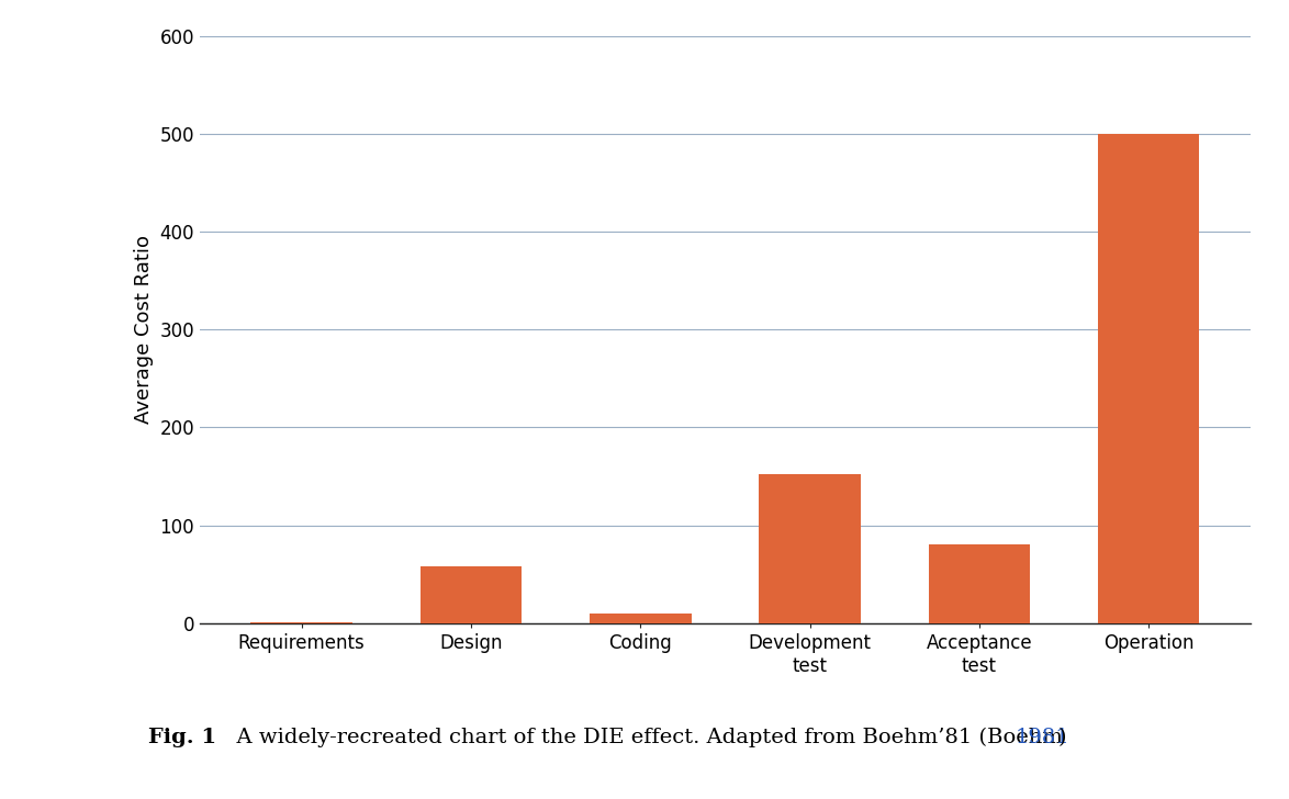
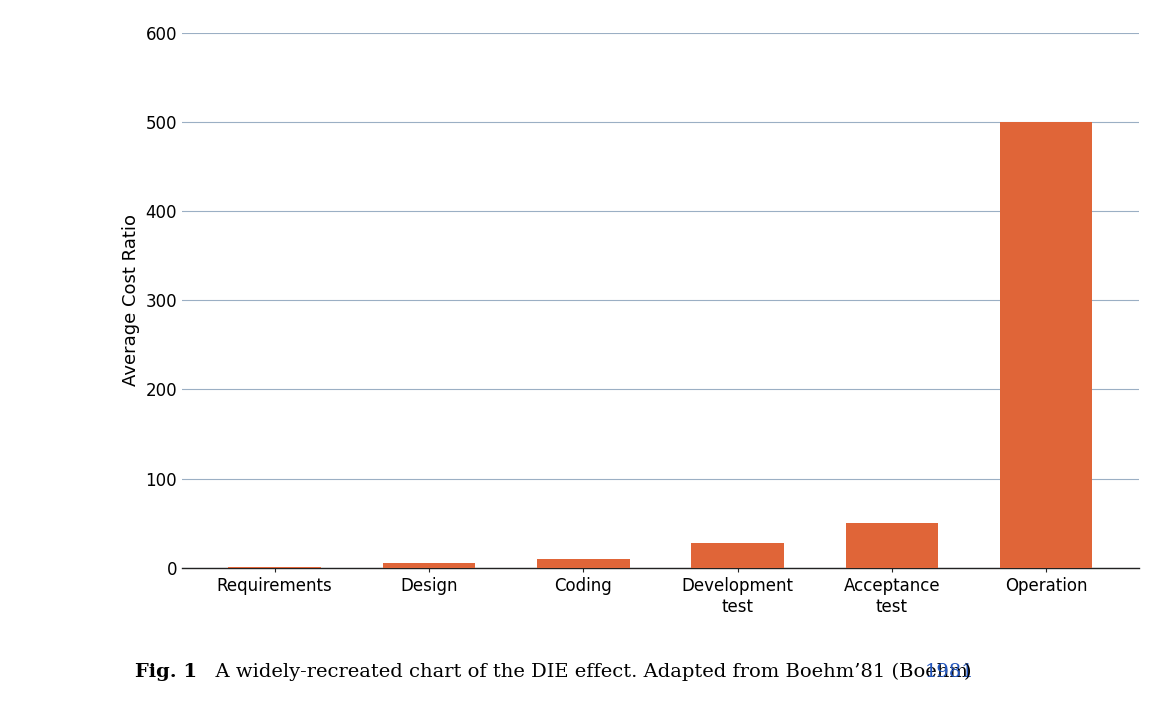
Design: 58 -> 5
Development test: 152 -> 28
Acceptance test: 80 -> 50
